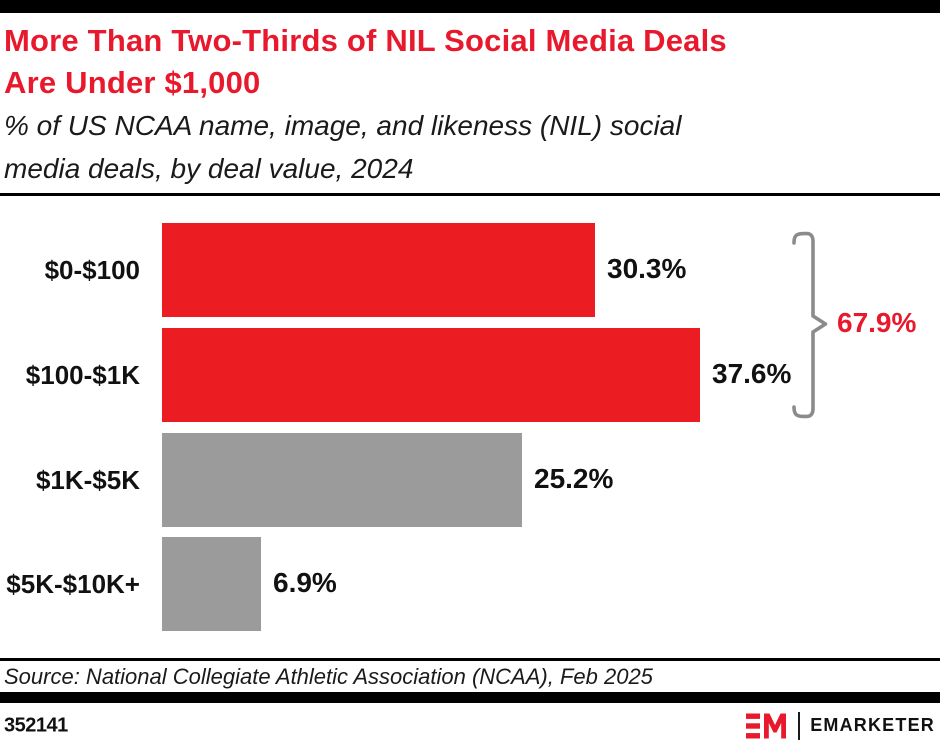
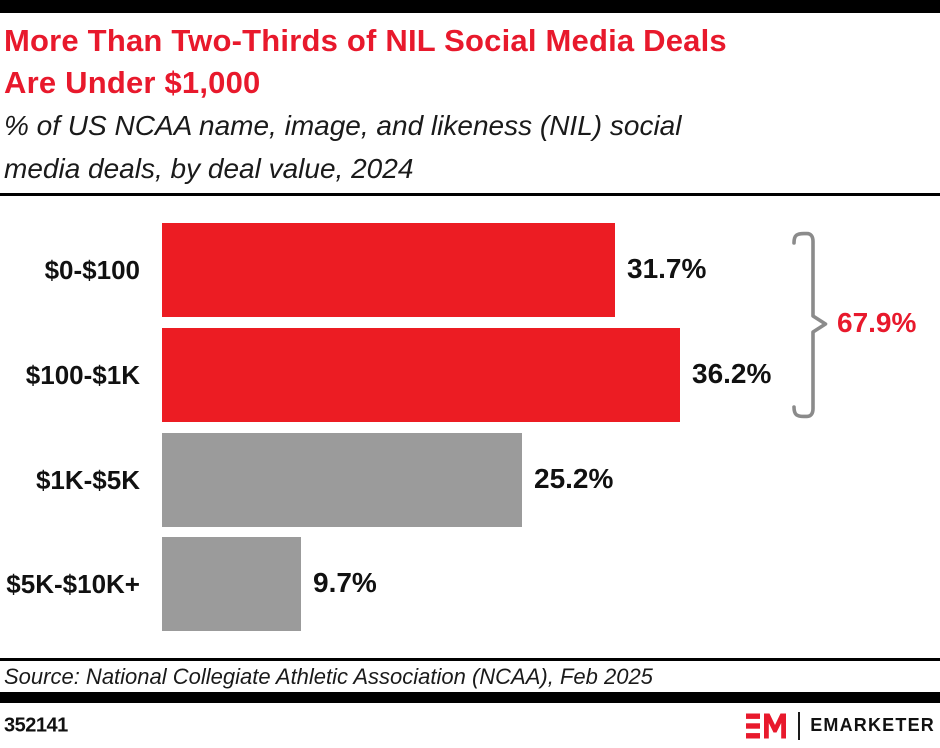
$0-$100: 30.3% -> 31.7%
$100-$1K: 37.6% -> 36.2%
$5K-$10K+: 6.9% -> 9.7%
